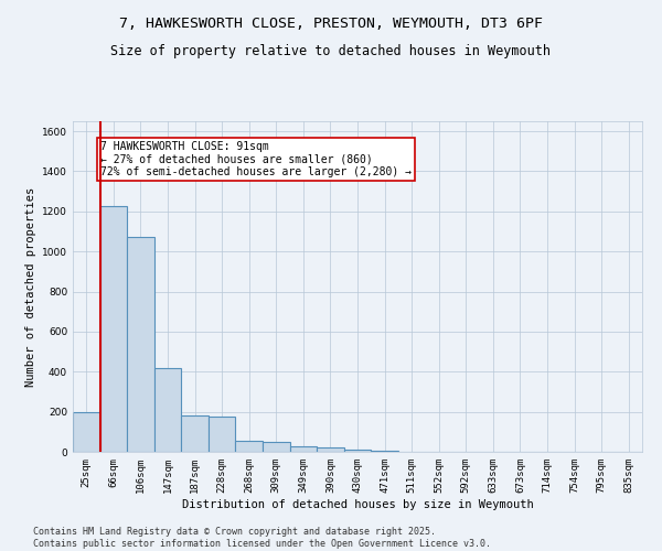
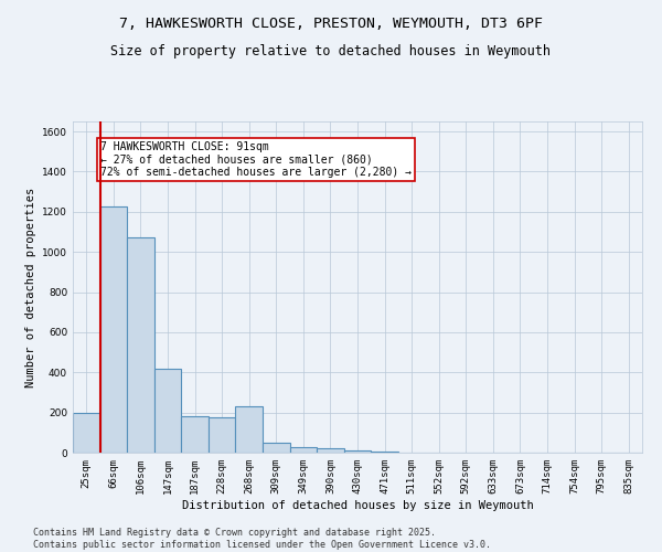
268sqm: 60 -> 230
